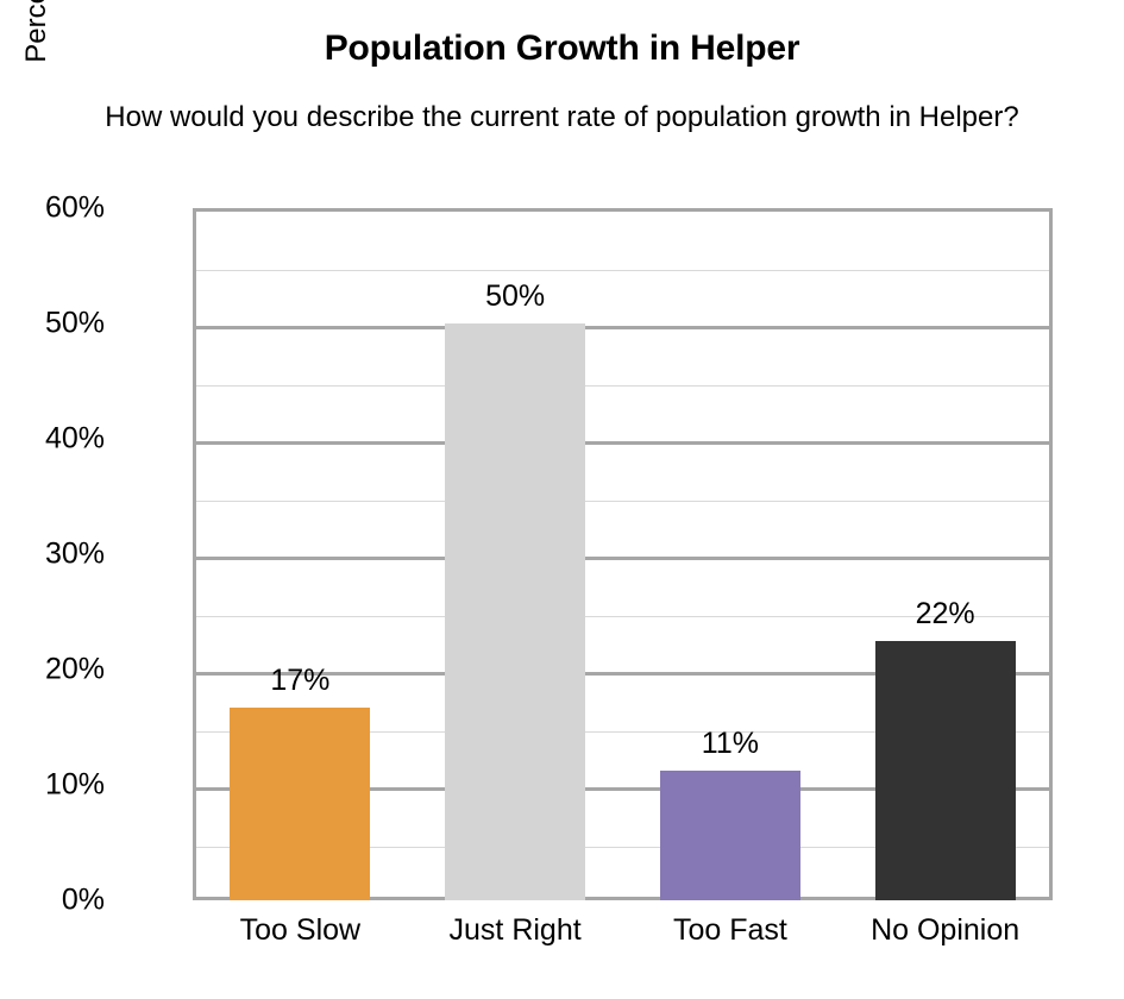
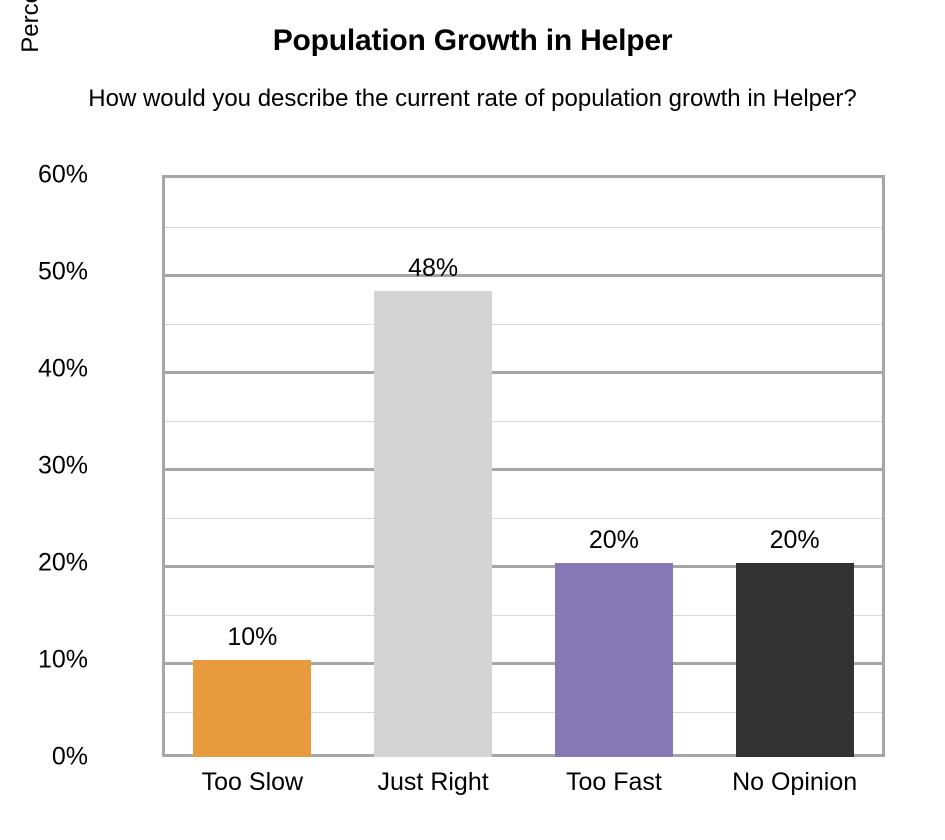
Too Slow: 17% -> 10%
Just Right: 50% -> 48%
Too Fast: 11% -> 20%
No Opinion: 22% -> 20%
